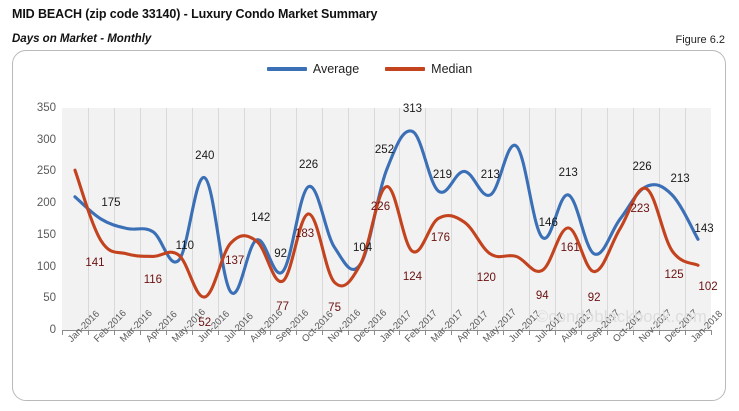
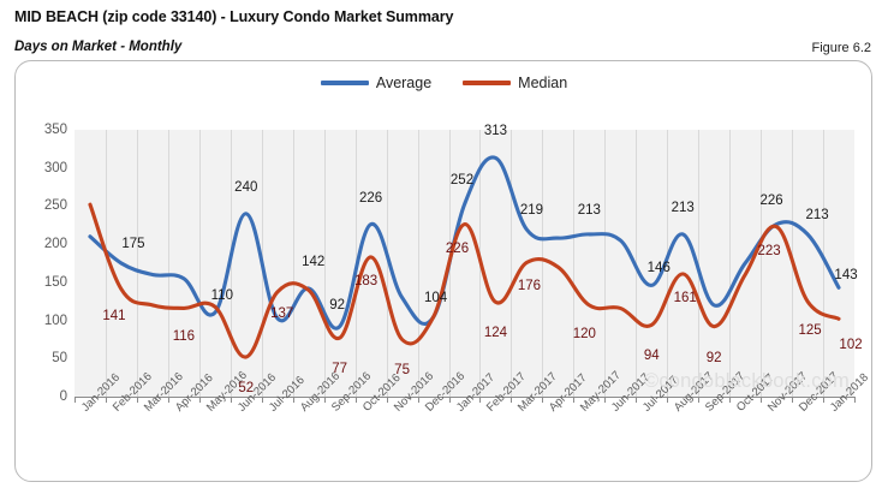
Average/Jul-2016: 60 -> 100
Average/Apr-2017: 250 -> 210
Average/Jun-2017: 290 -> 200
